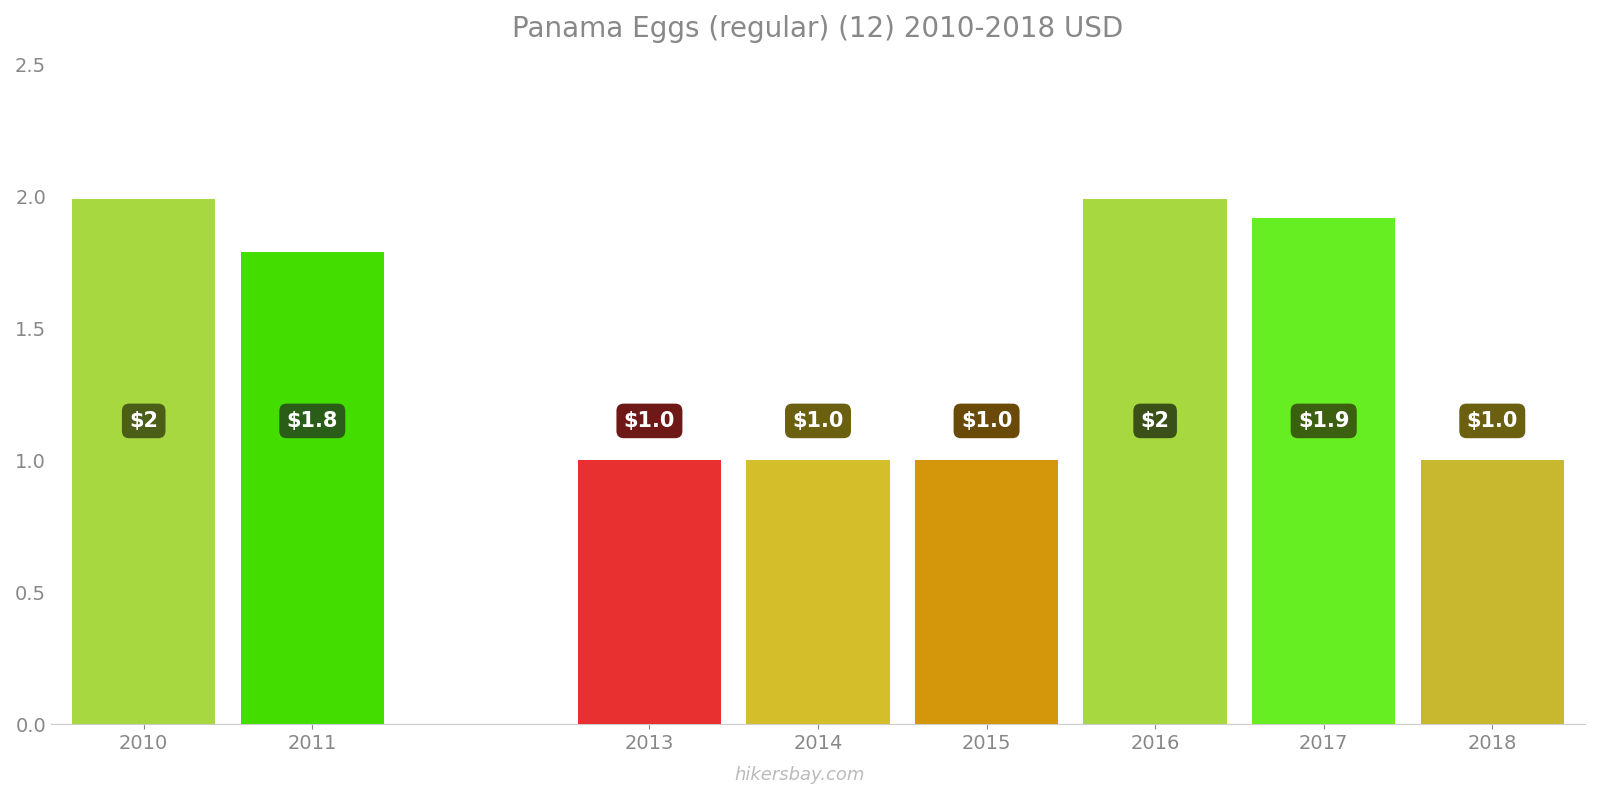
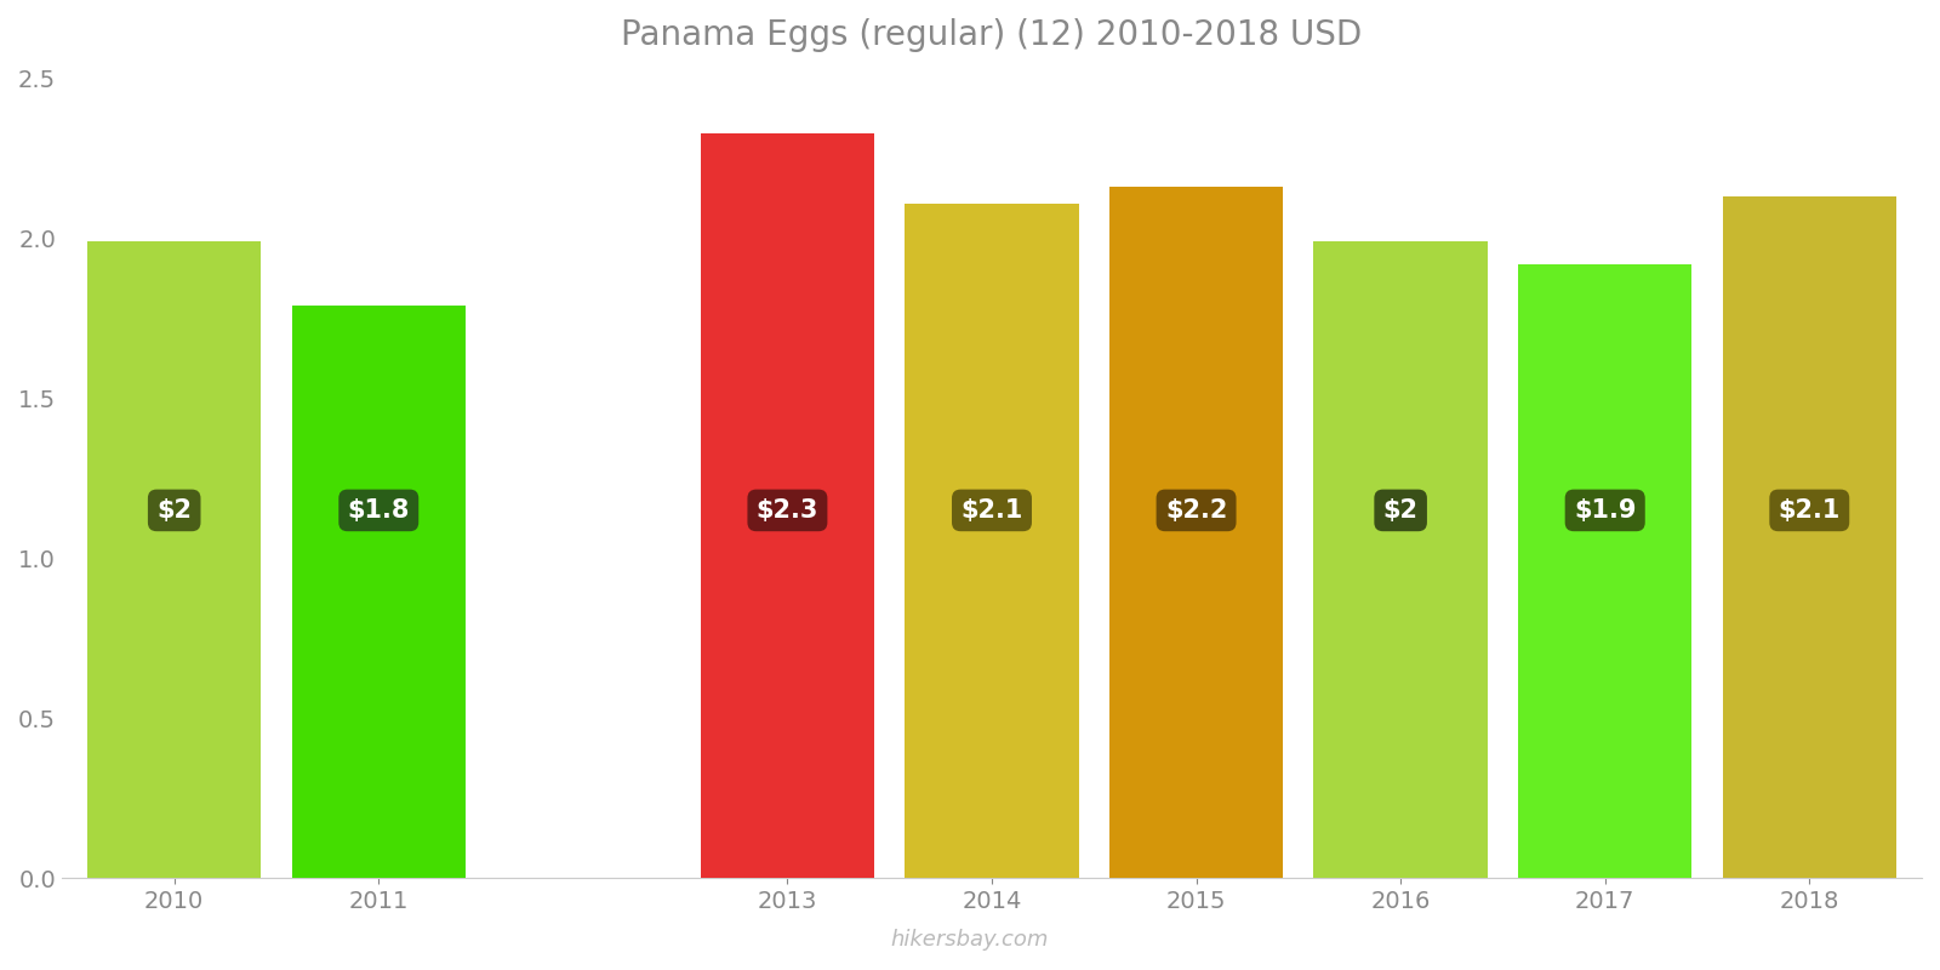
2013: $1.0 -> $2.3
2014: $1.0 -> $2.1
2015: $1.0 -> $2.2
2018: $1.0 -> $2.1
